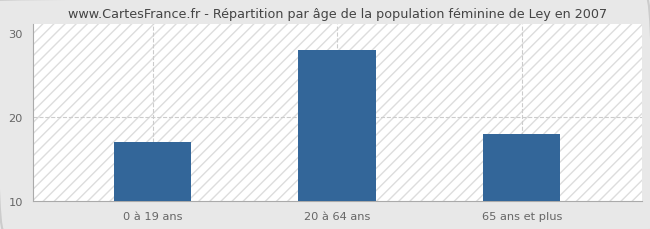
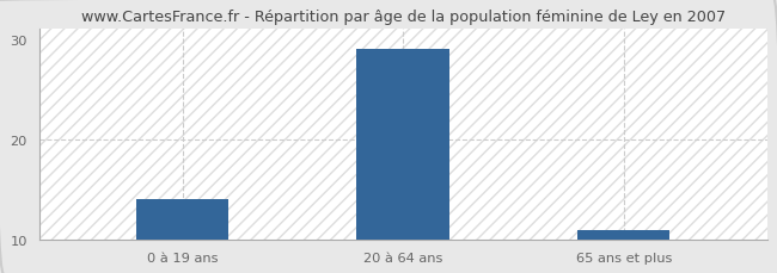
0 à 19 ans: 17 -> 14
20 à 64 ans: 28 -> 29
65 ans et plus: 18 -> 11
